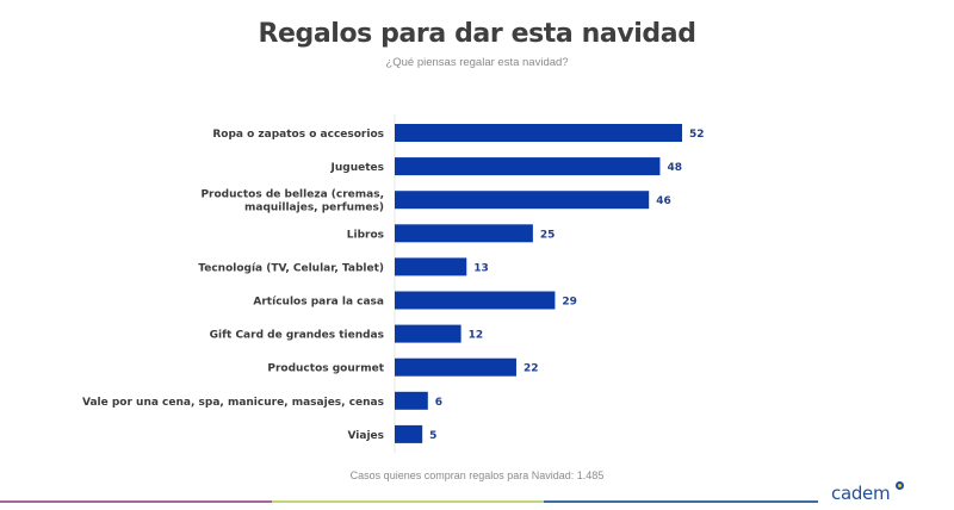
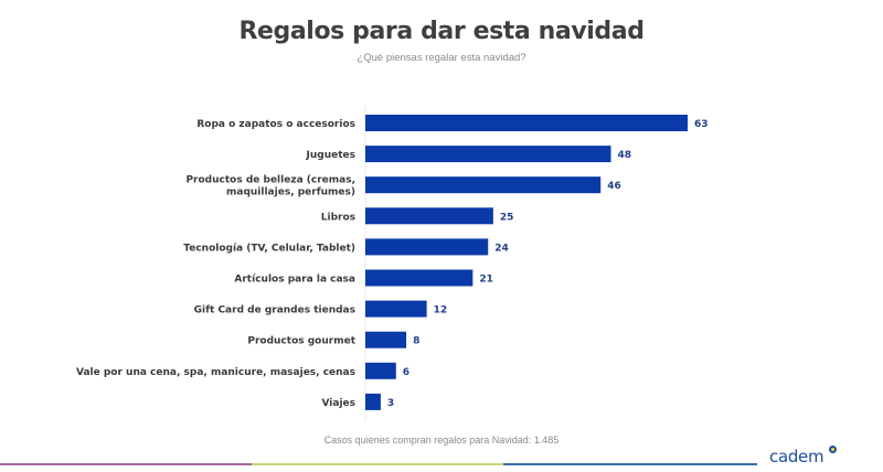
Ropa o zapatos o accesorios: 52 -> 63
Tecnología (TV, Celular, Tablet): 13 -> 24
Artículos para la casa: 29 -> 21
Productos gourmet: 22 -> 8
Viajes: 5 -> 3
